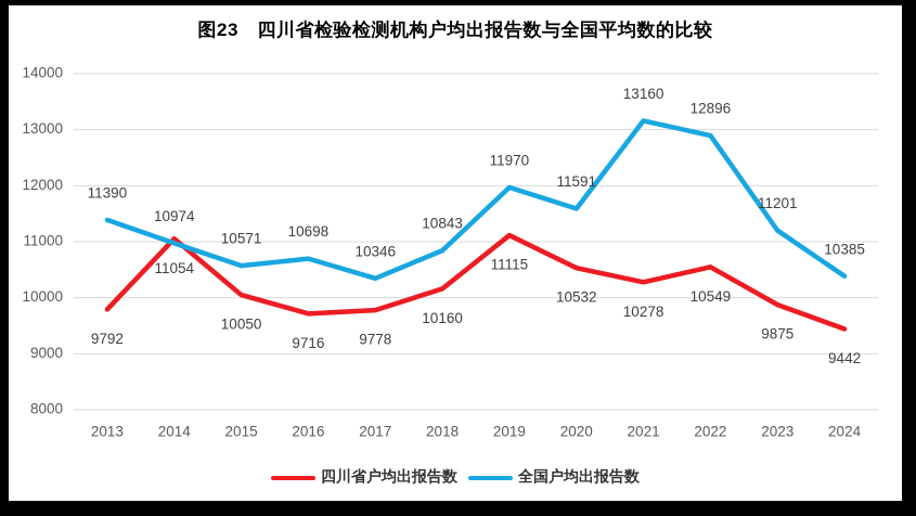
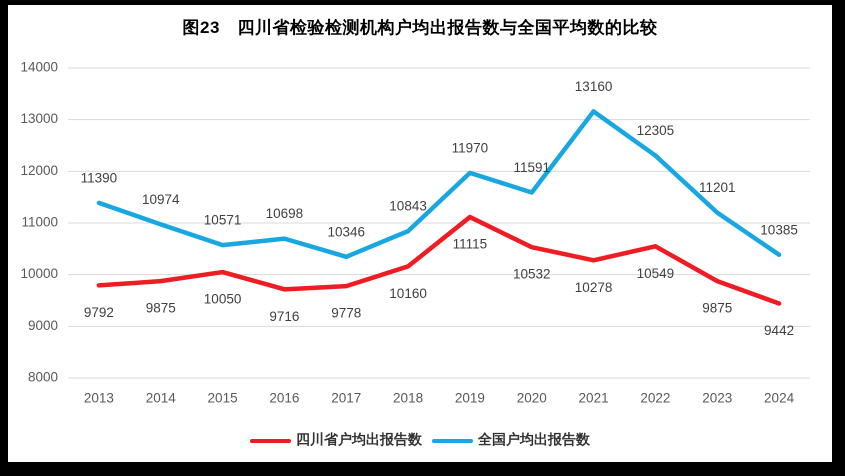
四川省户均出报告数/2014: 11054 -> 9875
全国户均出报告数/2022: 12896 -> 12305
